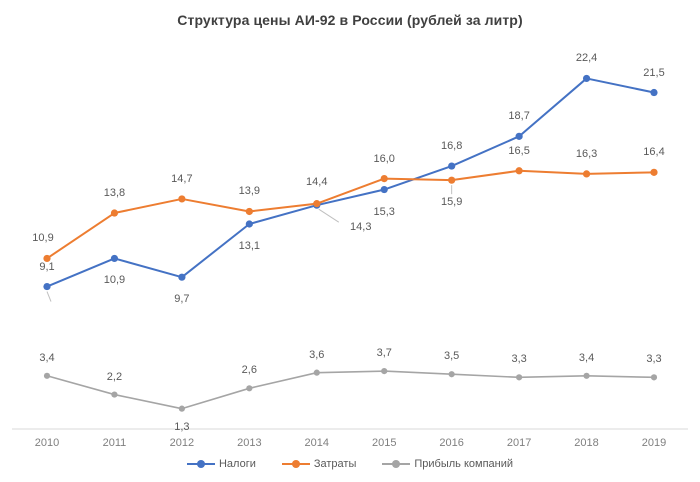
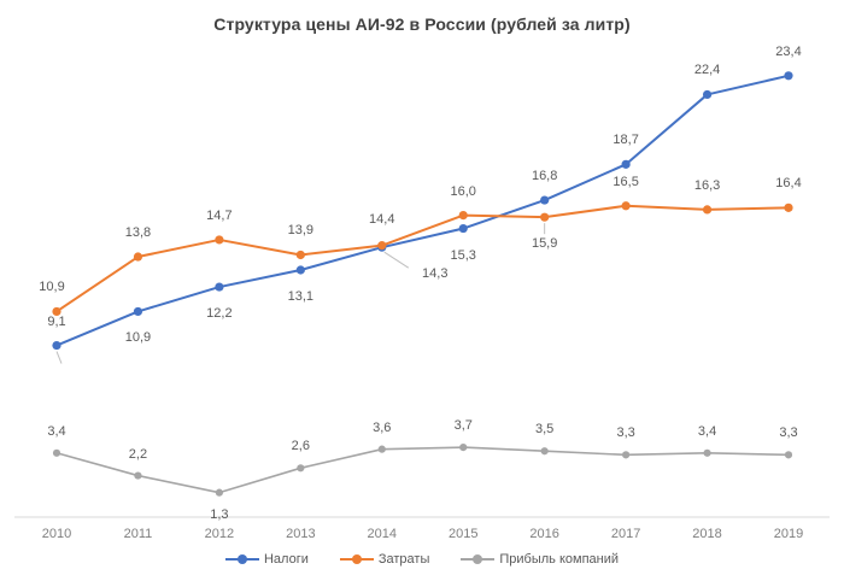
Налоги/2012: 9,7 -> 12,2
Налоги/2019: 21,5 -> 23,4
